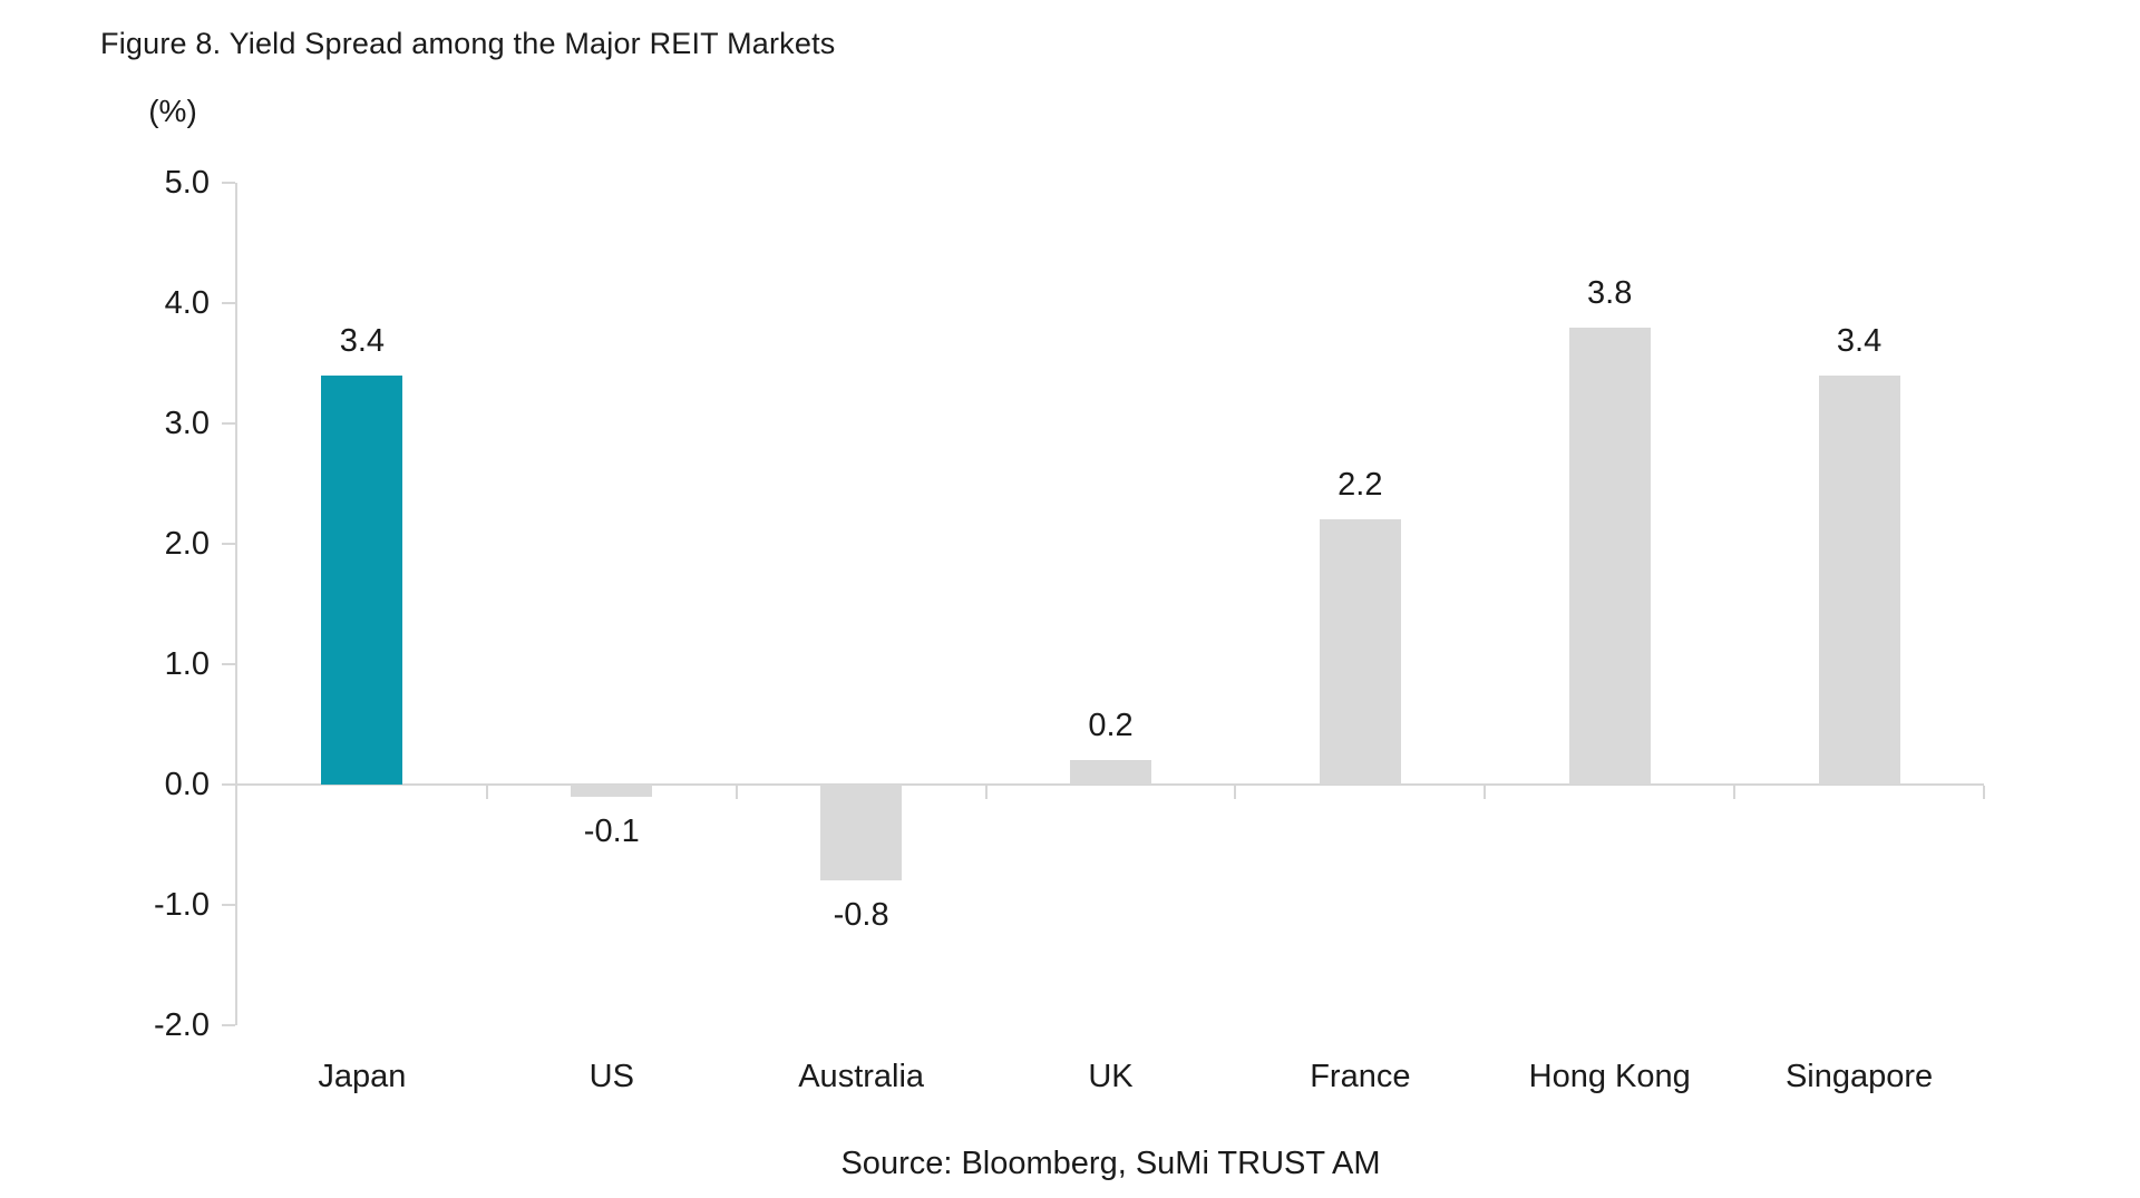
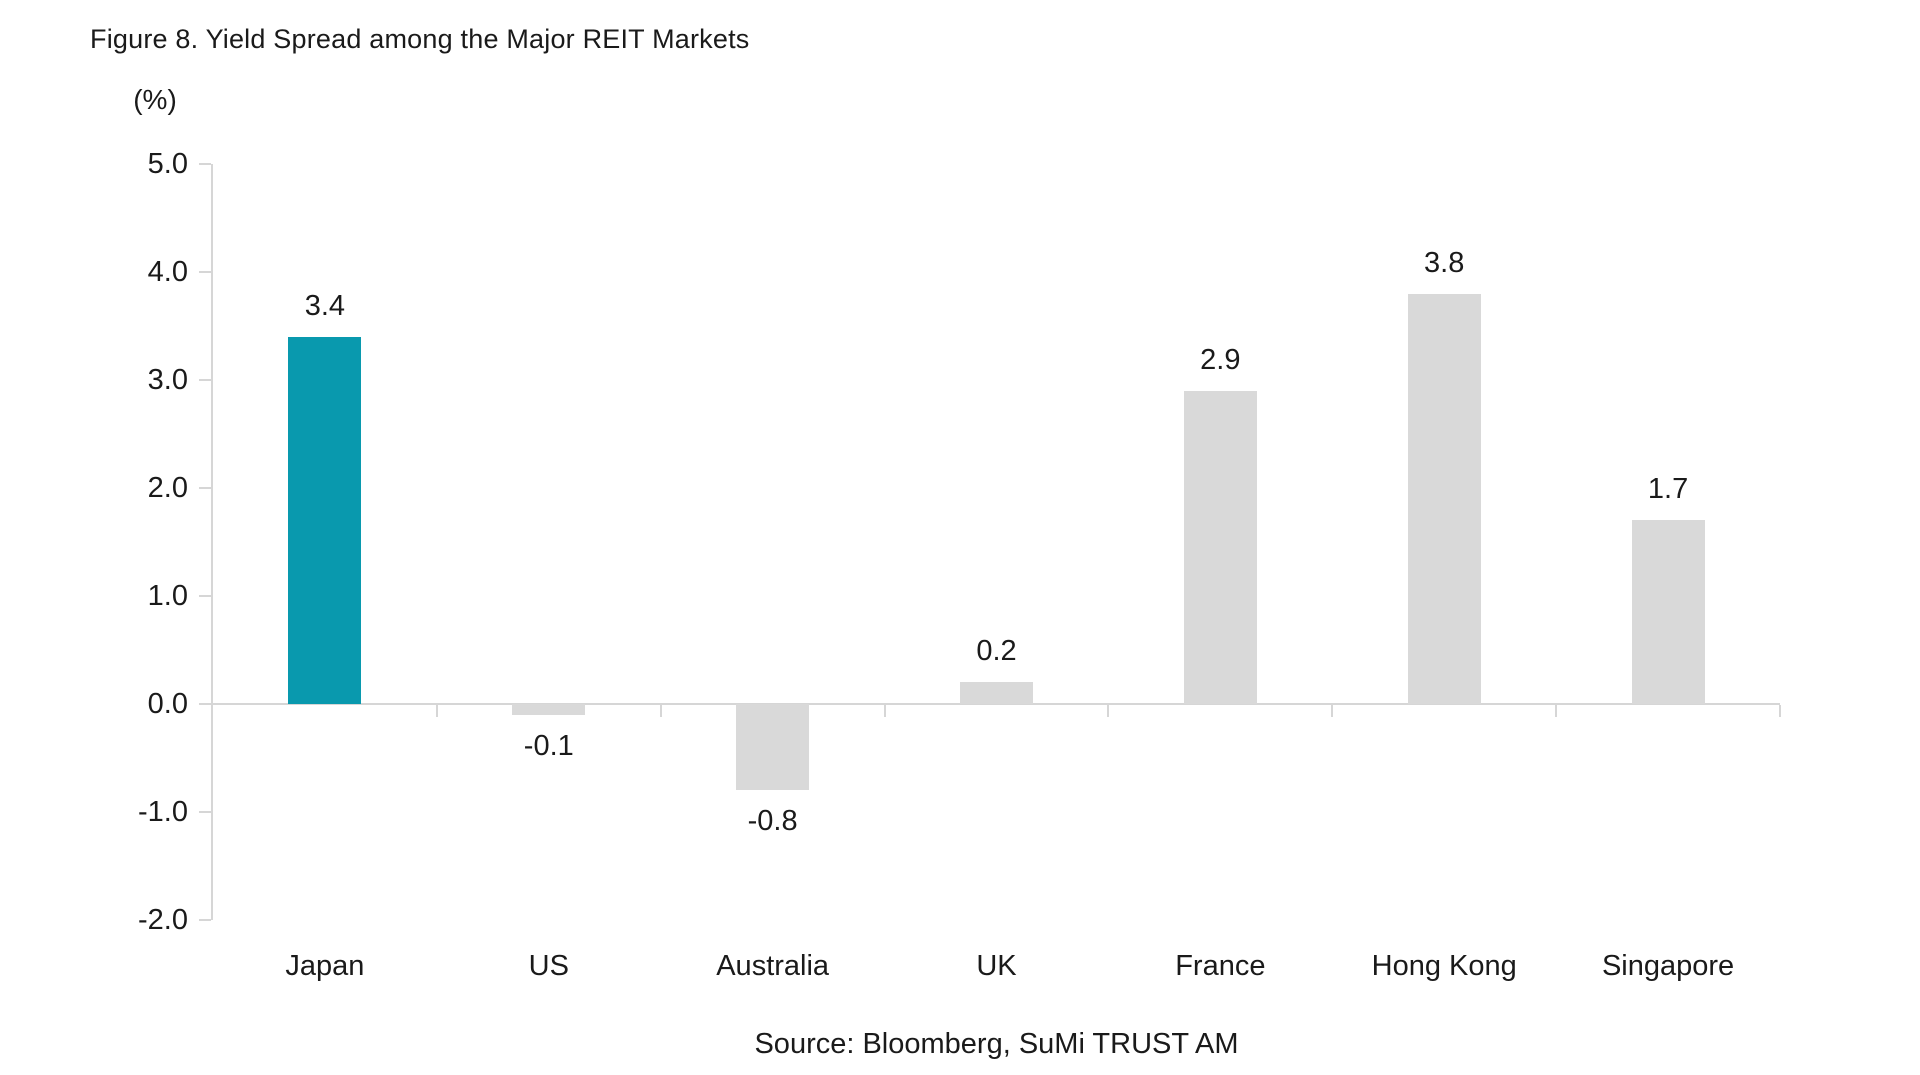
France: 2.2 -> 2.9
Singapore: 3.4 -> 1.7
